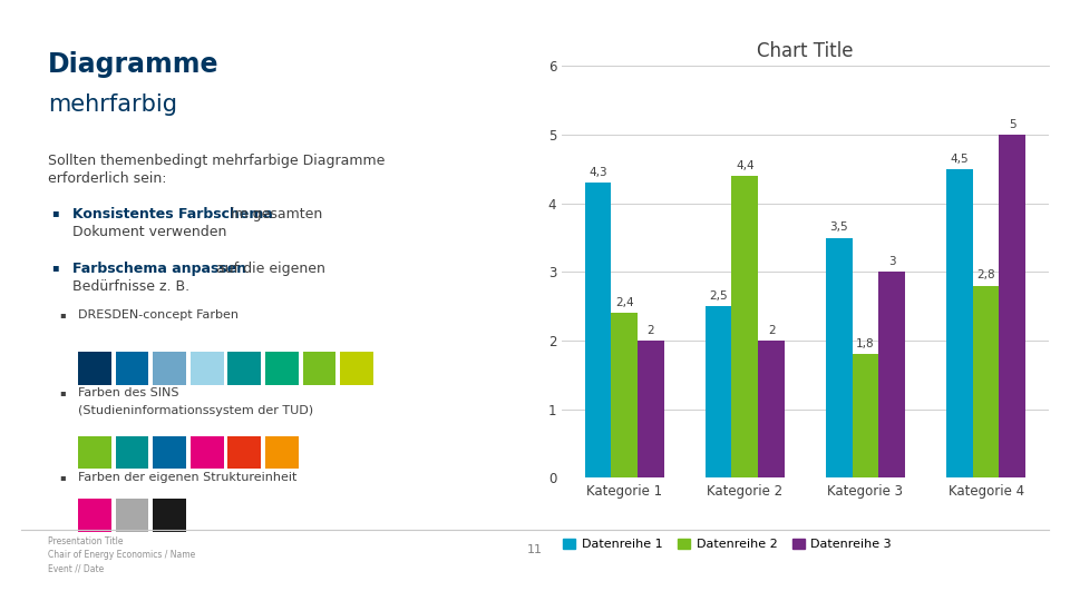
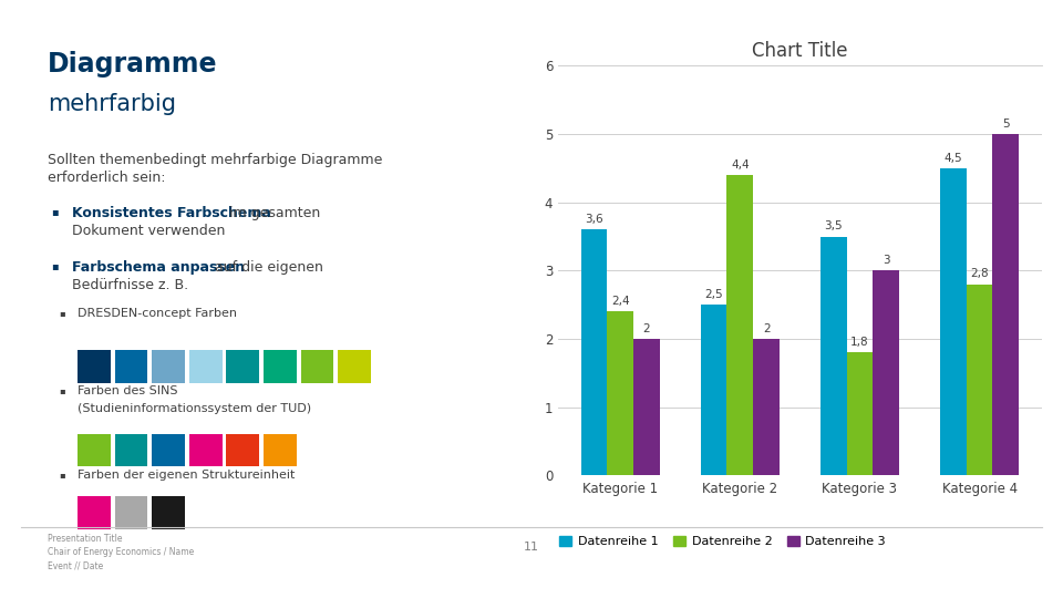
Datenreihe 1/Kategorie 1: 4,3 -> 3,6
